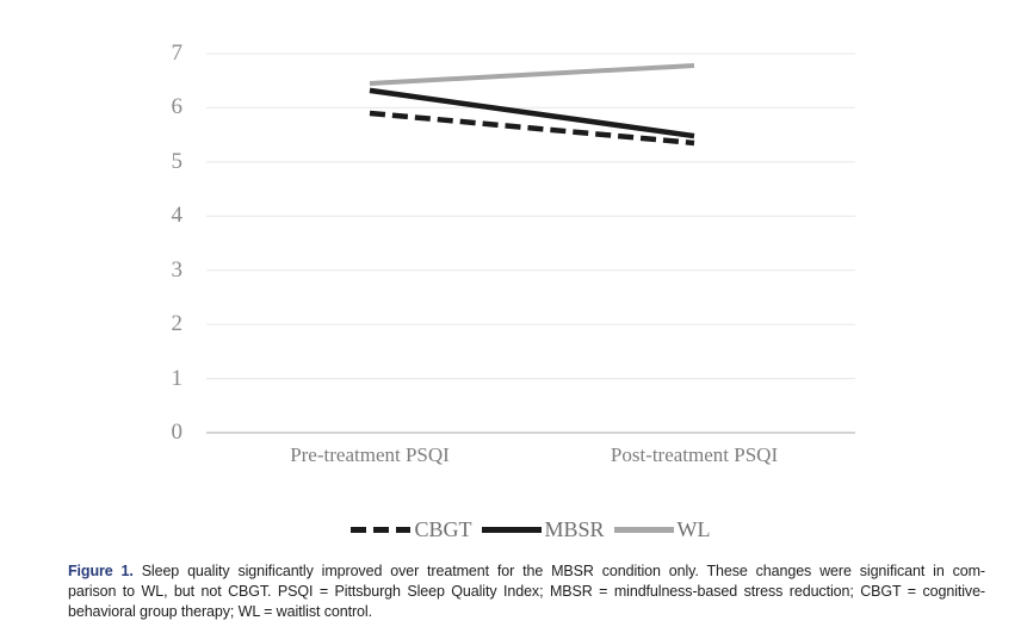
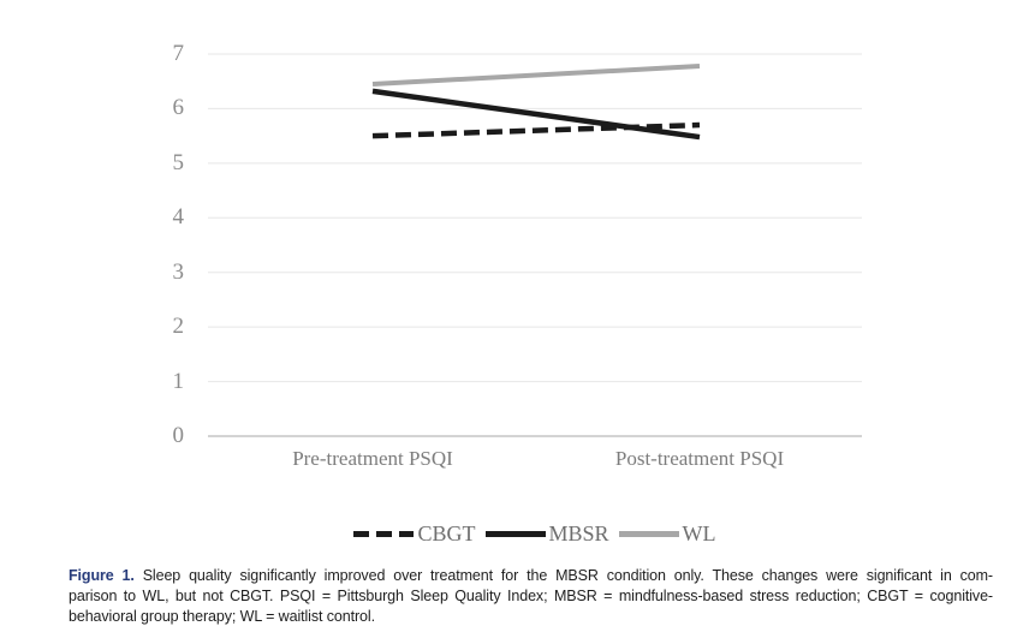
CBGT/Pre-treatment PSQI: 5.9 -> 5.5
CBGT/Post-treatment PSQI: 5.3 -> 5.7
